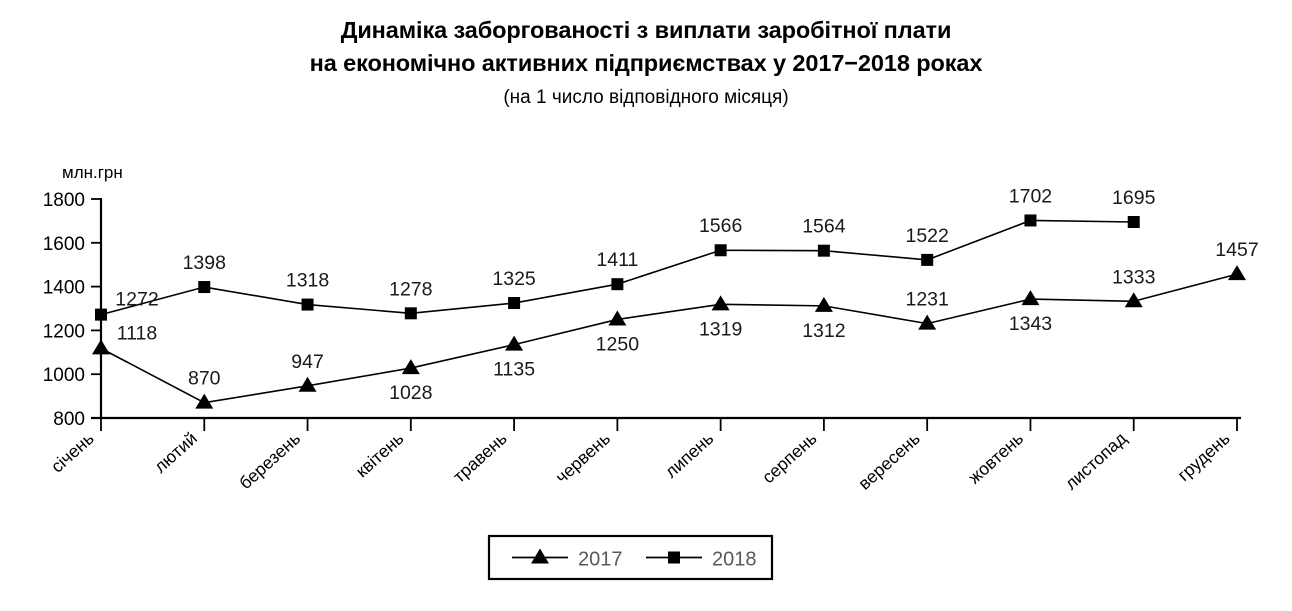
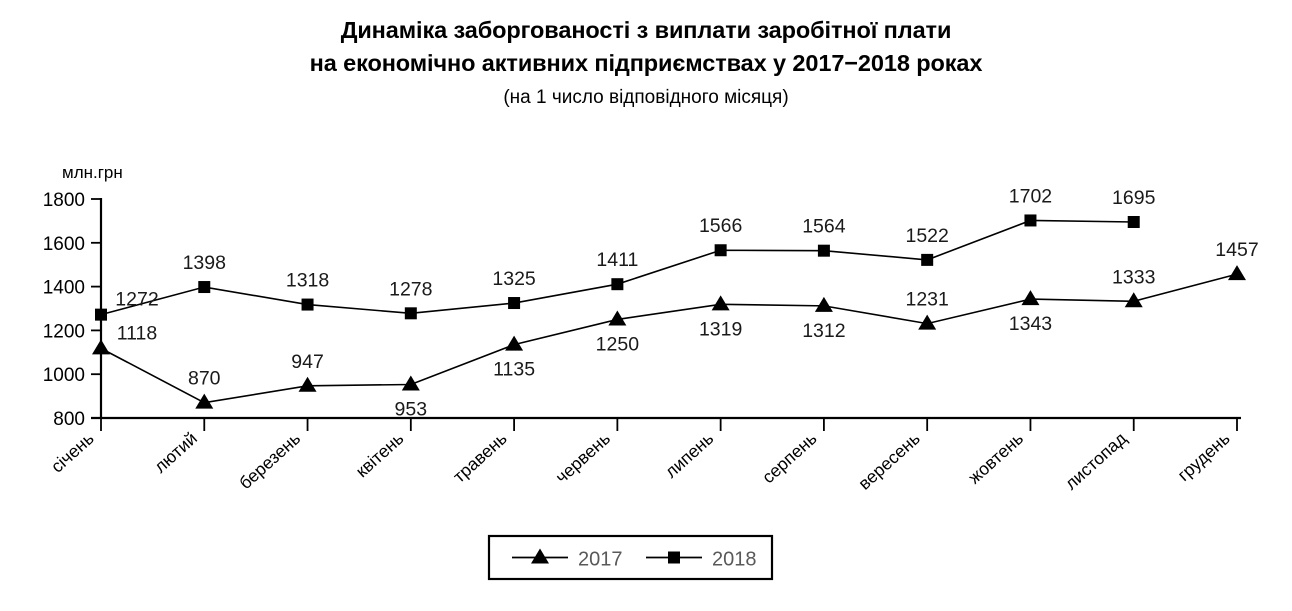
2017/квітень: 1028 -> 953
